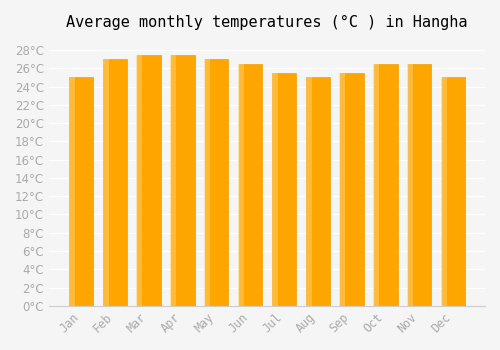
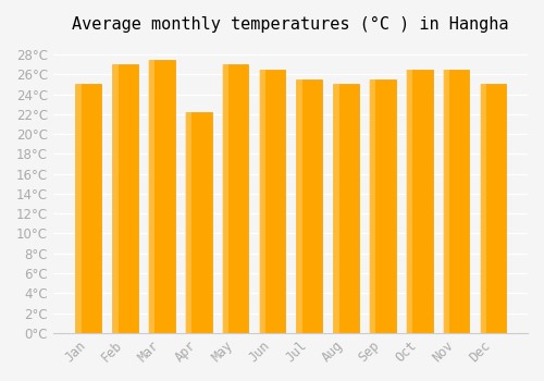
Apr: 27.5°C -> 22.2°C
